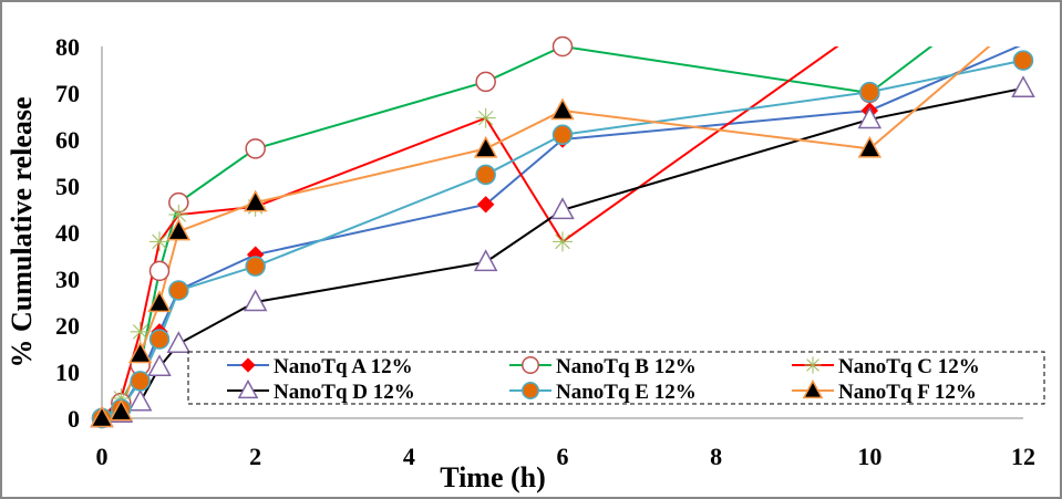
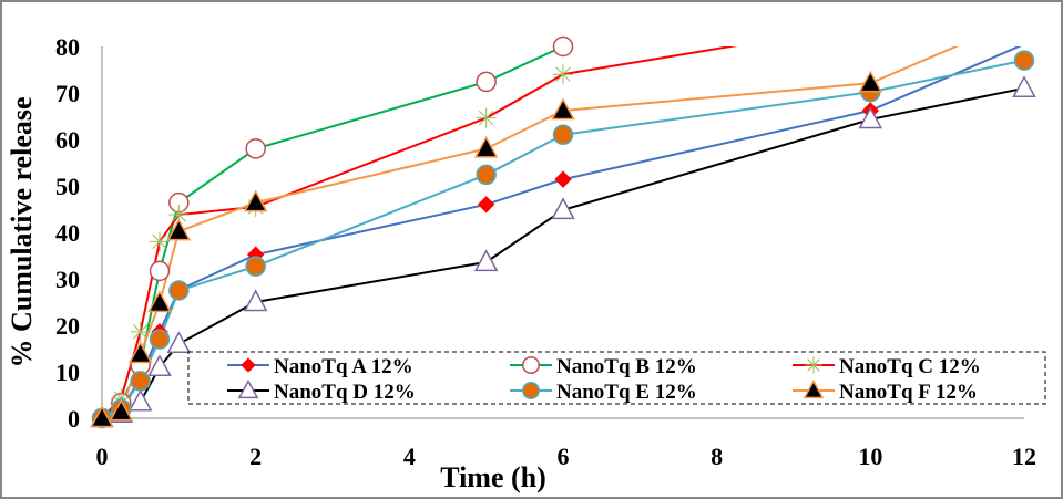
NanoTq A 12%/6: 60 -> 51
NanoTq C 12%/6: 38 -> 74
NanoTq B 12%/10: 70 -> 92
NanoTq F 12%/10: 58 -> 72
